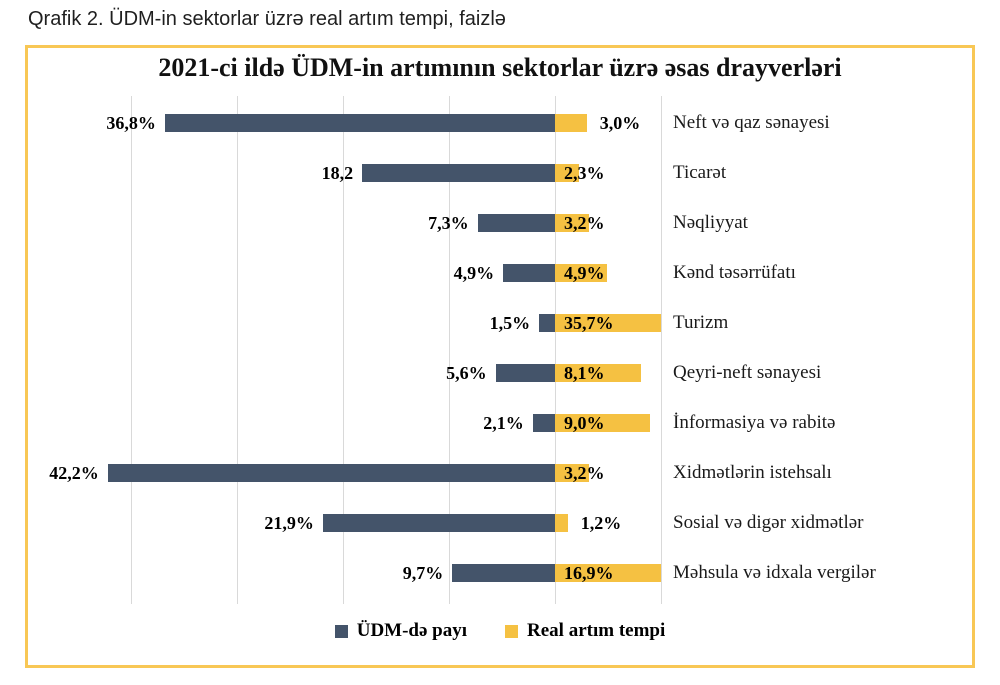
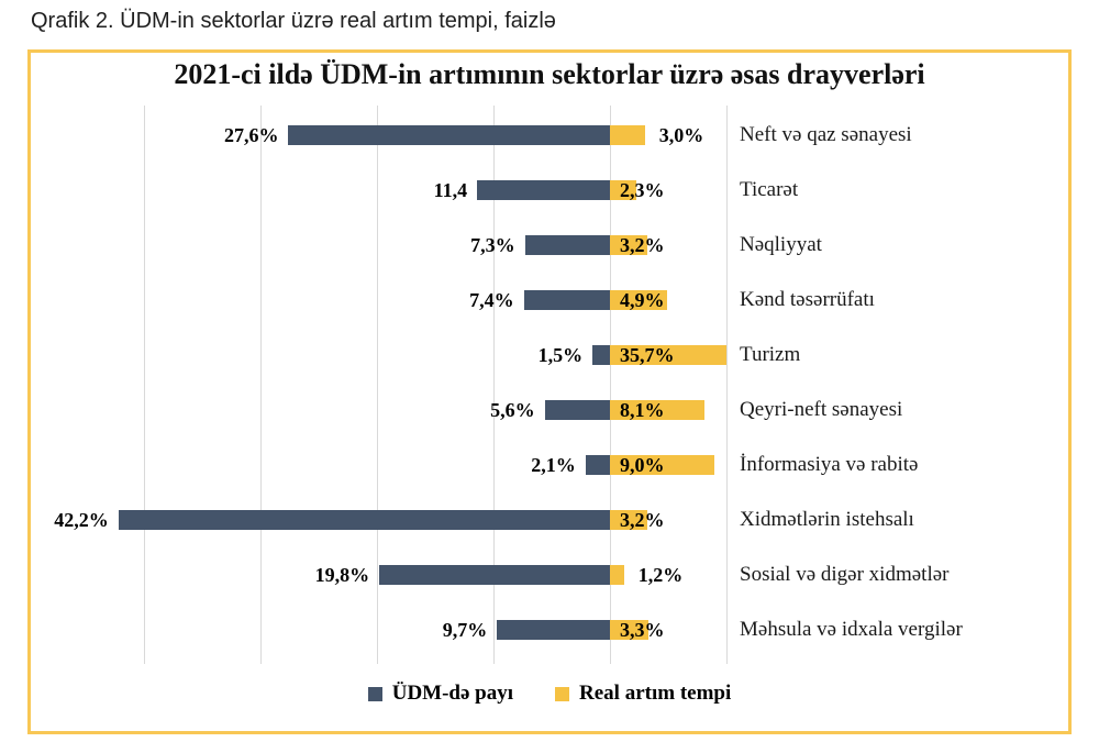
ÜDM-də payı/Neft və qaz sənayesi: 36,8% -> 27,6%
ÜDM-də payı/Ticarət: 18,2 -> 11,4
ÜDM-də payı/Kənd təsərrüfatı: 4,9% -> 7,4%
ÜDM-də payı/Sosial və digər xidmətlər: 21,9% -> 19,8%
Real artım tempi/Məhsula və idxala vergilər: 16,9% -> 3,3%
